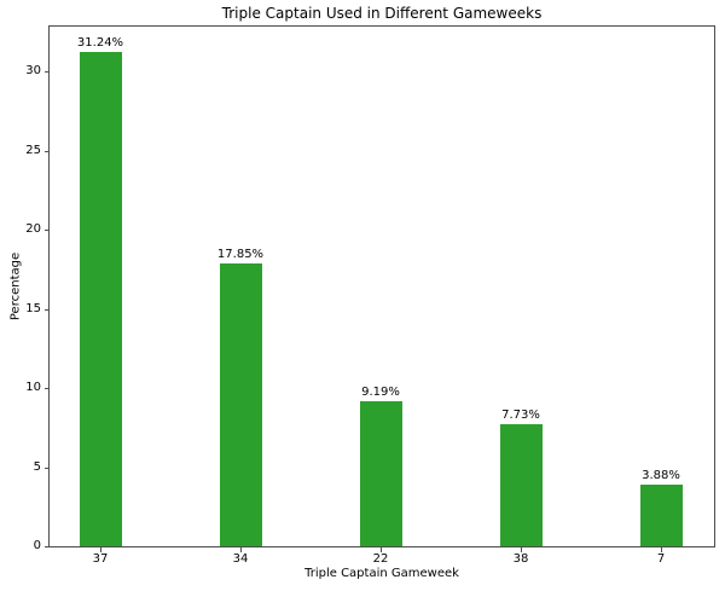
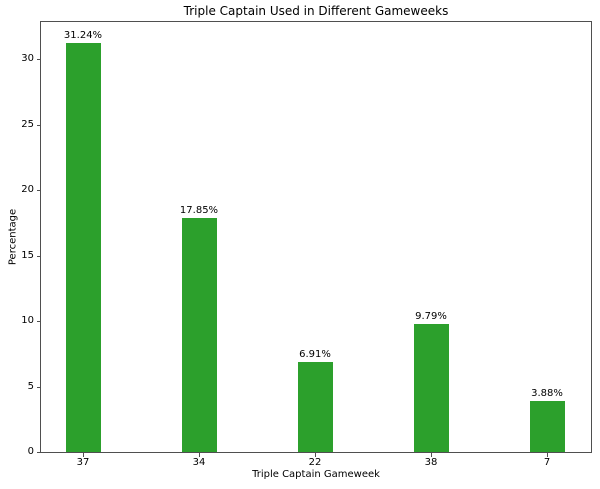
22: 9.19% -> 6.91%
38: 7.73% -> 9.79%
